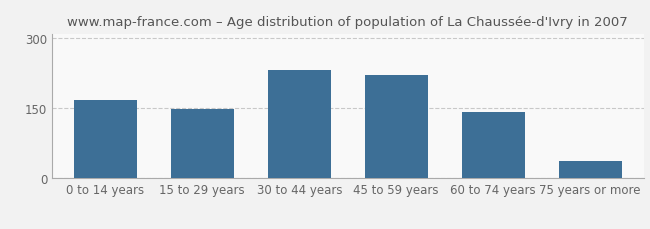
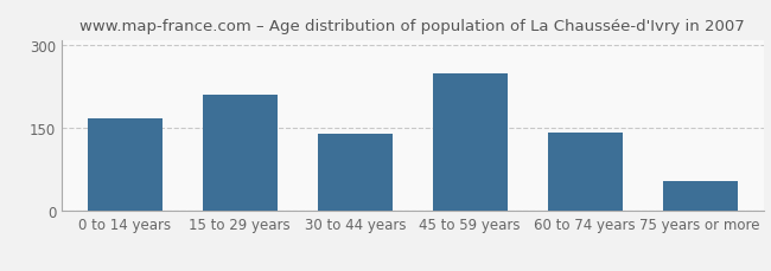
15 to 29 years: 149 -> 210
30 to 44 years: 232 -> 140
45 to 59 years: 222 -> 250
75 years or more: 37 -> 55
